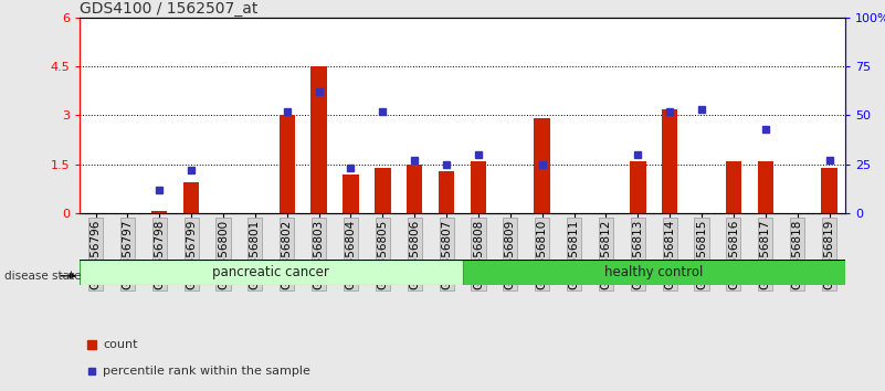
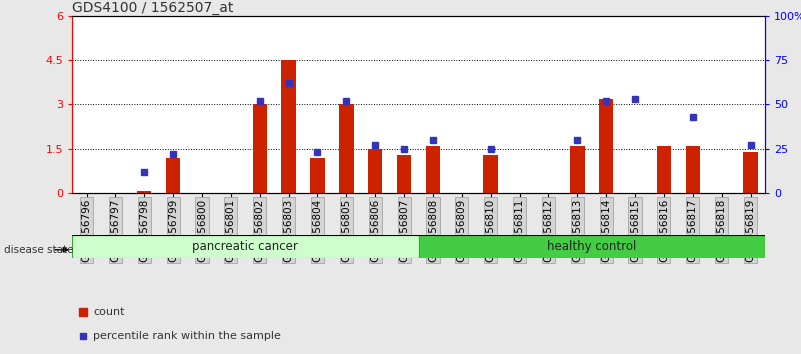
GSM356799: 0.95 -> 1.20
GSM356805: 1.40 -> 3.00
GSM356810: 2.90 -> 1.30
